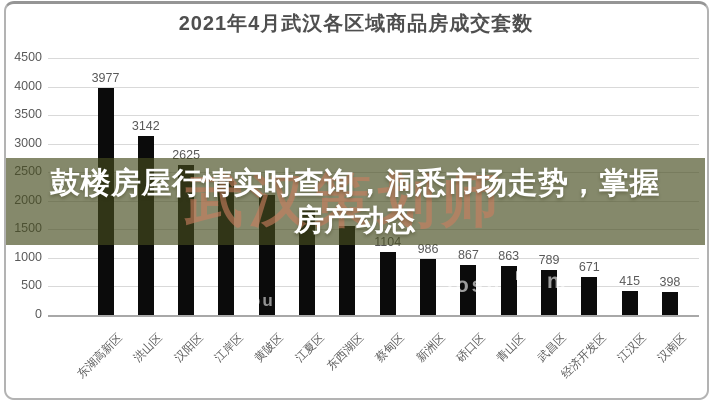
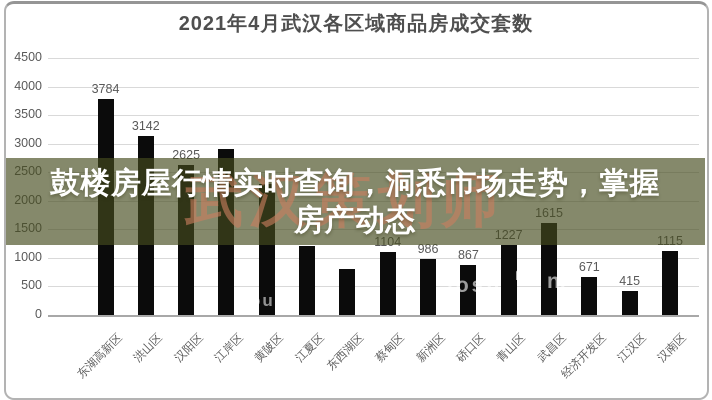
东湖高新区: 3977 -> 3784
江岸区: 2400 -> 2900
黄陂区: 2100 -> 2300
江夏区: 1800 -> 1200
东西湖区: 1600 -> 800
青山区: 863 -> 1227
武昌区: 789 -> 1615
汉南区: 398 -> 1115
